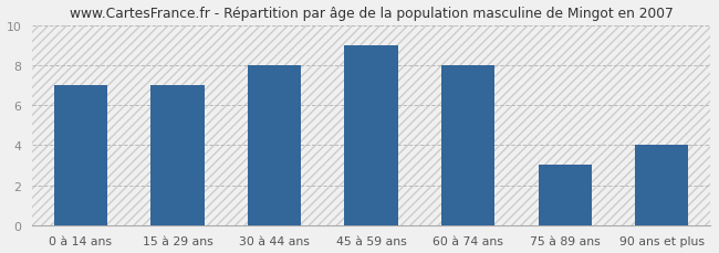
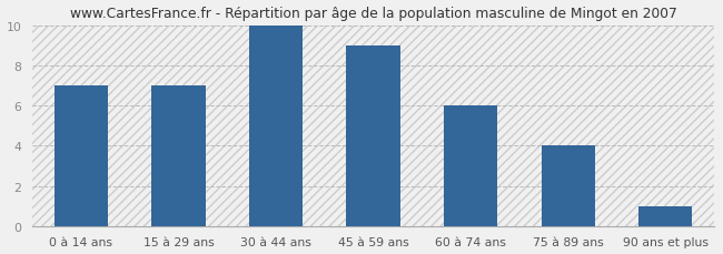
30 à 44 ans: 8 -> 10
60 à 74 ans: 8 -> 6
75 à 89 ans: 3 -> 4
90 ans et plus: 4 -> 1
